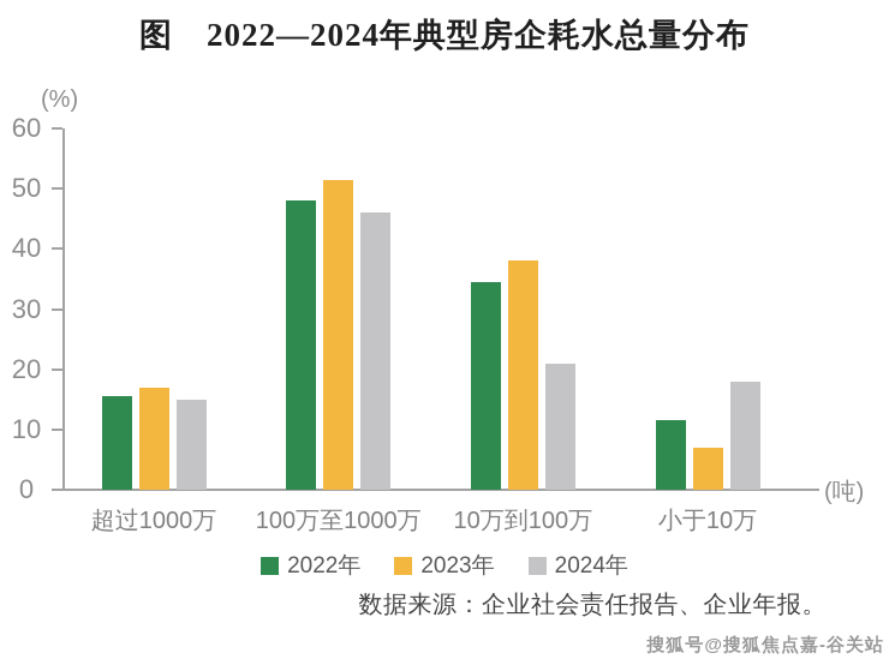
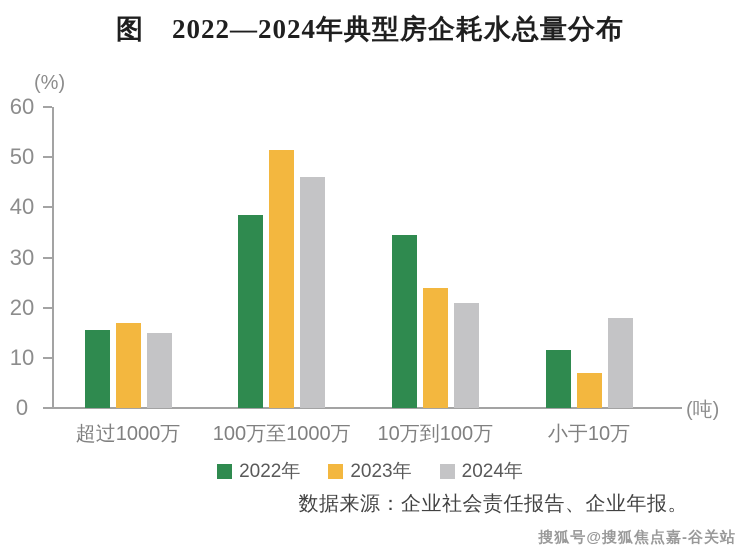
2022年/100万至1000万: 48 -> 38
2023年/10万到100万: 38 -> 24
